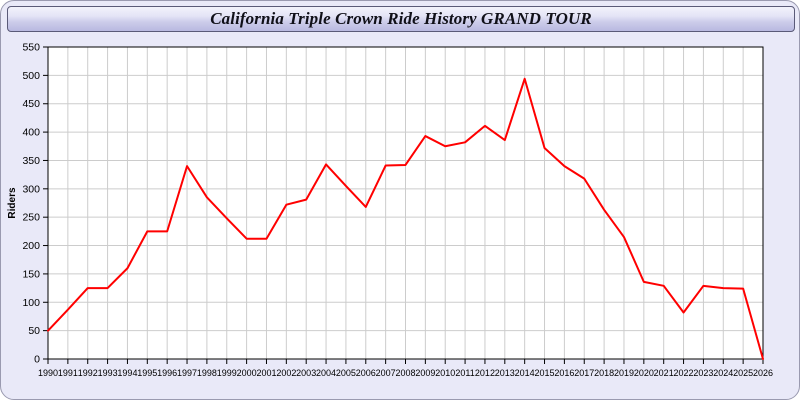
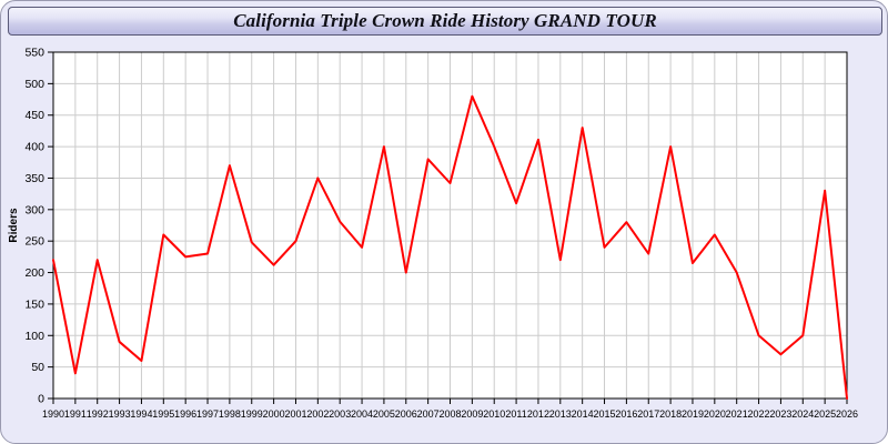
1990: 50 -> 220
1991: 90 -> 40
1992: 120 -> 220
1993: 120 -> 90
1994: 160 -> 60
1995: 220 -> 260
1997: 340 -> 230
1998: 280 -> 370
2001: 210 -> 250
2002: 270 -> 350
2004: 340 -> 240
2005: 300 -> 400
2006: 270 -> 200
2007: 340 -> 380
2009: 390 -> 480
2010: 380 -> 400
2011: 380 -> 310
2013: 390 -> 220
2014: 490 -> 430
2015: 370 -> 240
2016: 340 -> 280
2017: 320 -> 230
2018: 260 -> 400
2020: 140 -> 260
2021: 130 -> 200
2022: 80 -> 100
2023: 130 -> 70
2024: 120 -> 100
2025: 120 -> 330
